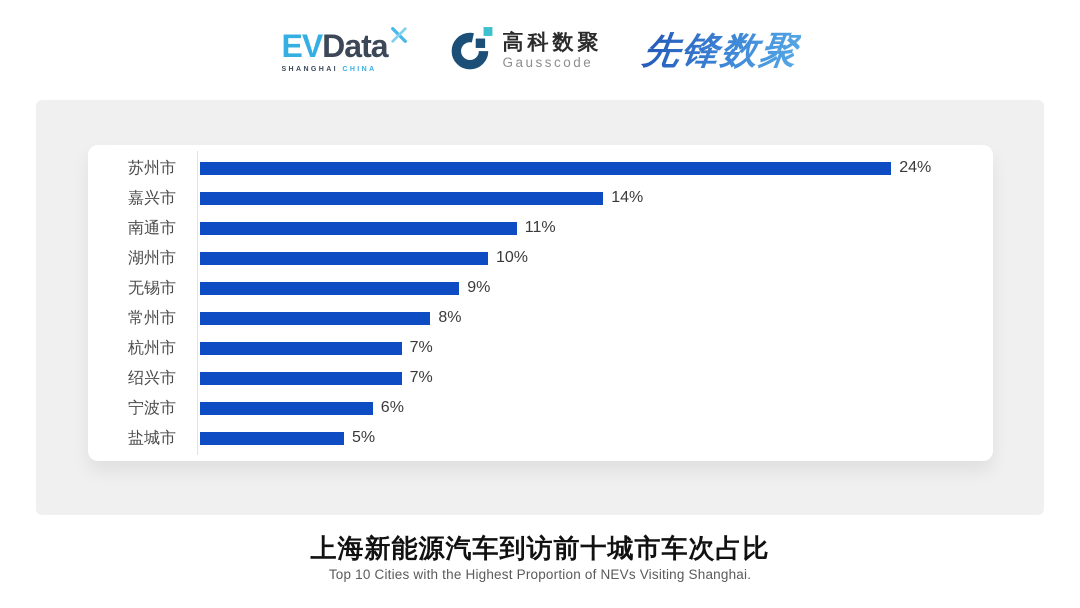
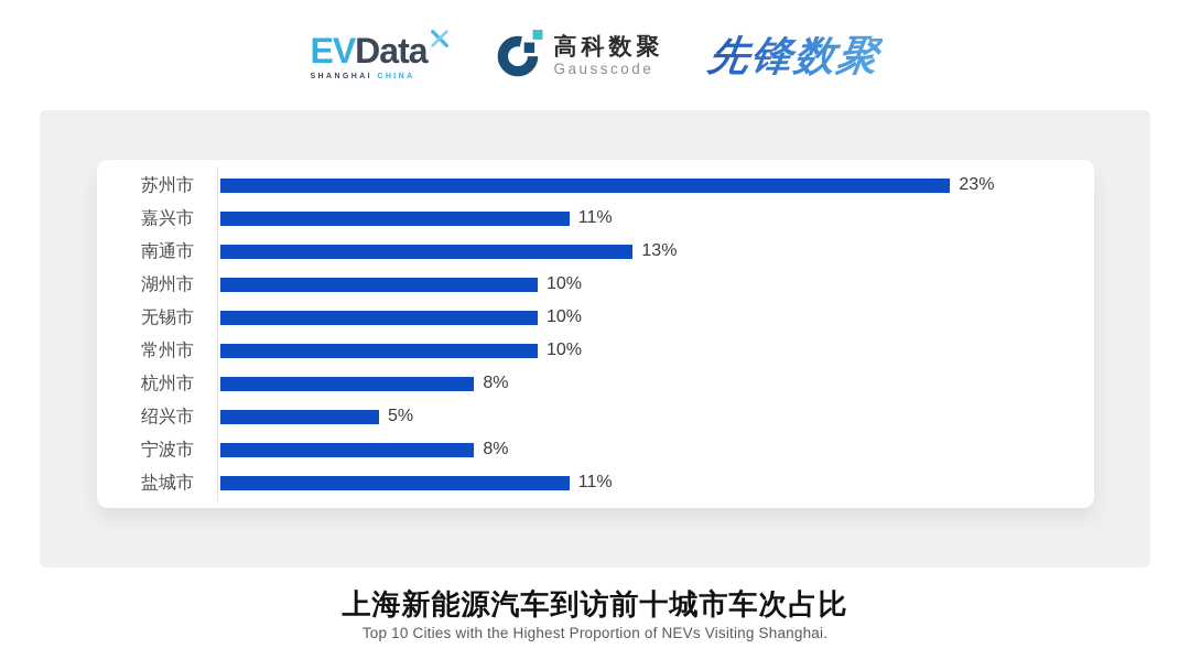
苏州市: 24% -> 23%
嘉兴市: 14% -> 11%
南通市: 11% -> 13%
无锡市: 9% -> 10%
常州市: 8% -> 10%
杭州市: 7% -> 8%
绍兴市: 7% -> 5%
宁波市: 6% -> 8%
盐城市: 5% -> 11%
